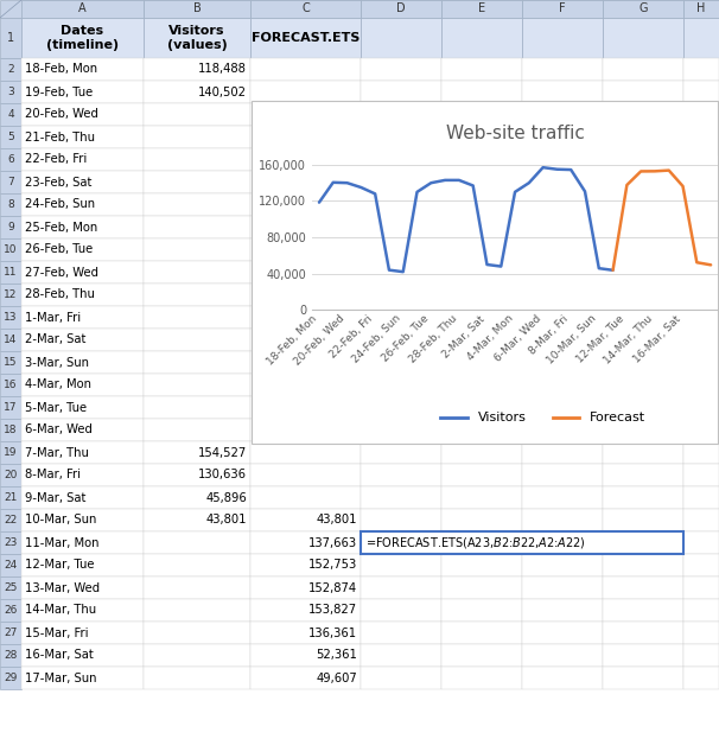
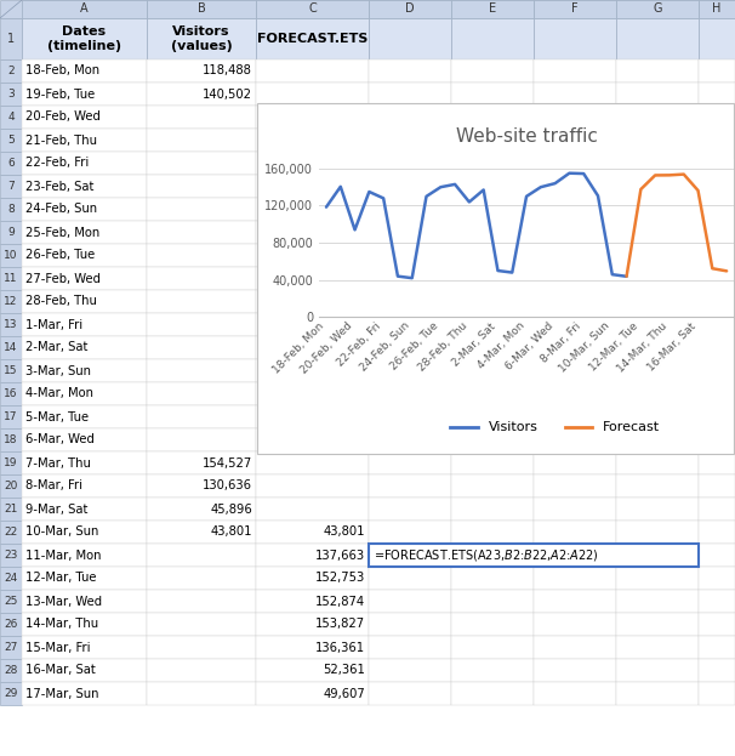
Visitors/20-Feb, Wed: 140,000 -> 94,000
Visitors/28-Feb, Thu: 143,000 -> 124,000
Visitors/6-Mar, Wed: 157,000 -> 144,000
